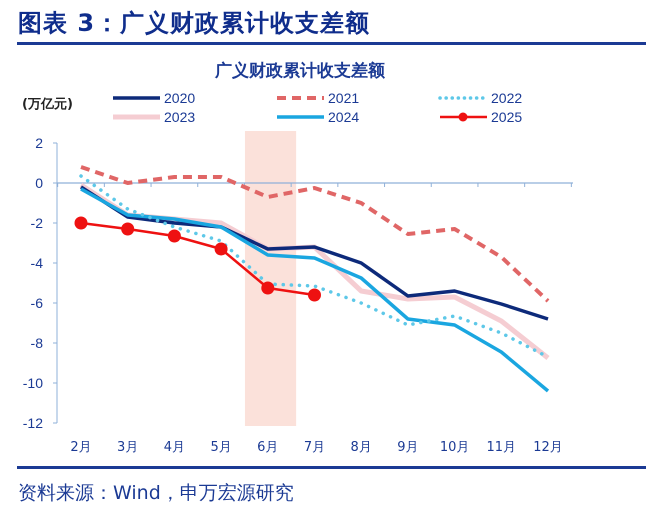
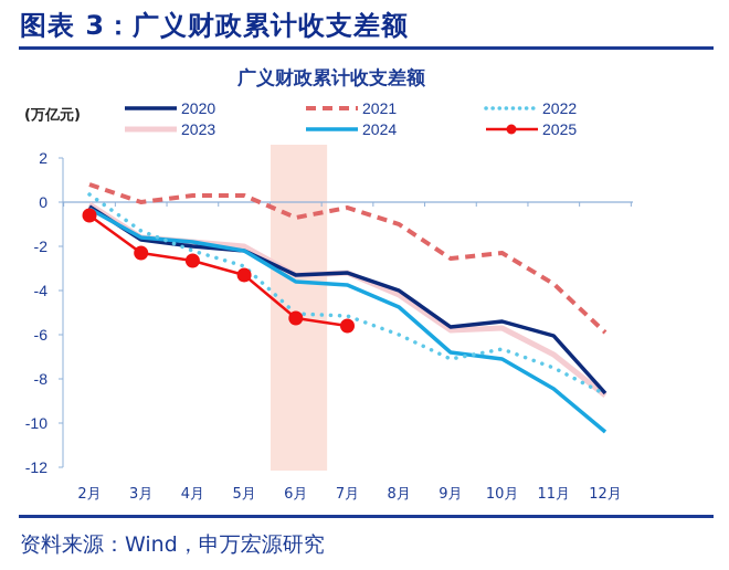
2025/2月: -2.0 -> -0.6
2023/8月: -5.4 -> -4.2
2020/12月: -6.8 -> -8.7
